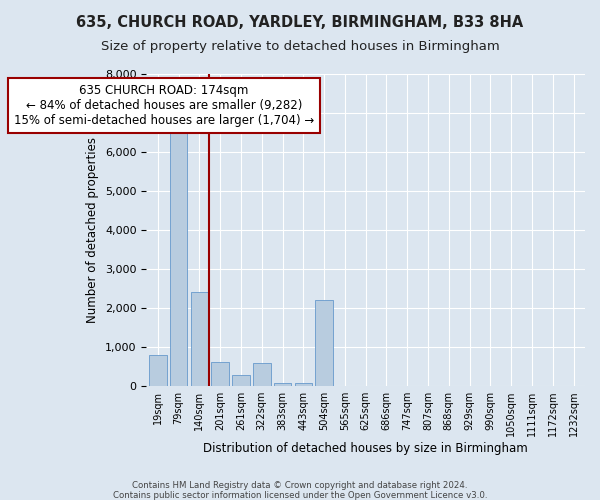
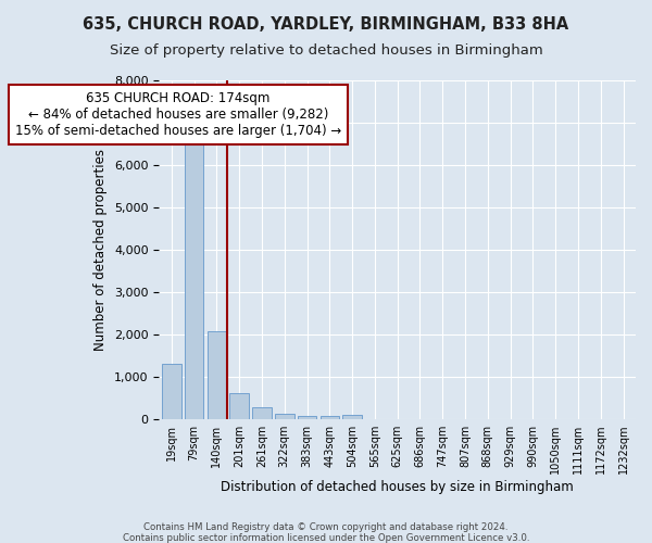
19sqm: 800 -> 1,300
140sqm: 2,400 -> 2,080
322sqm: 600 -> 130
504sqm: 2,200 -> 110
